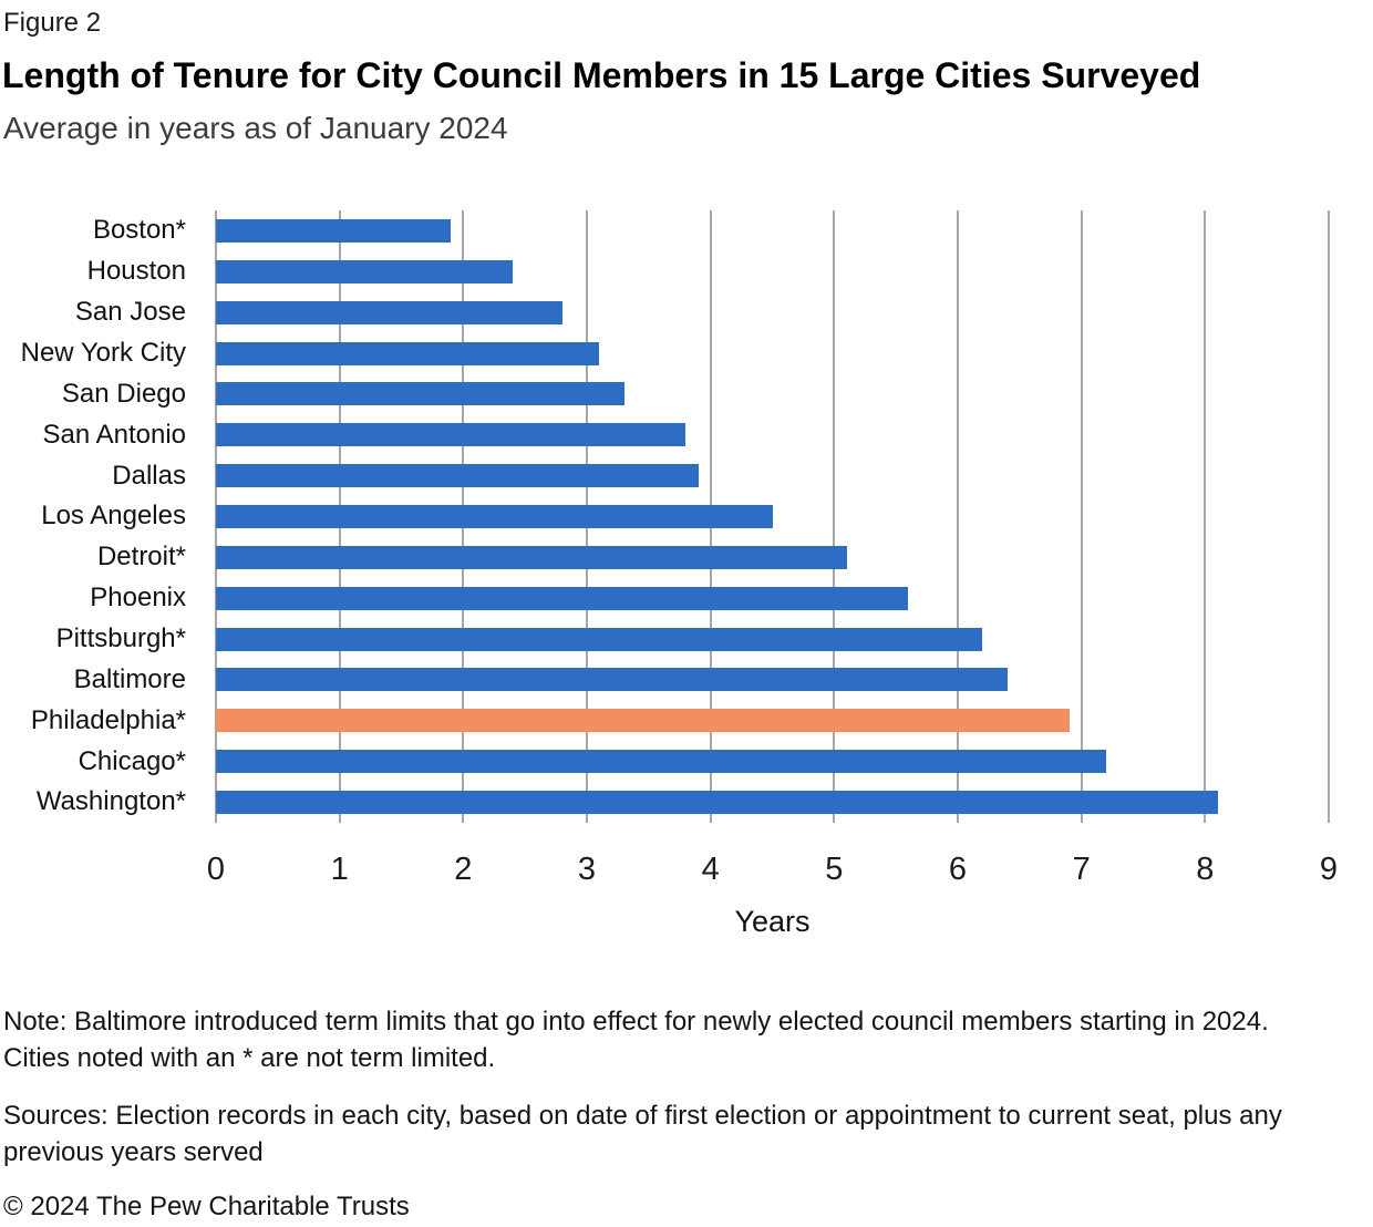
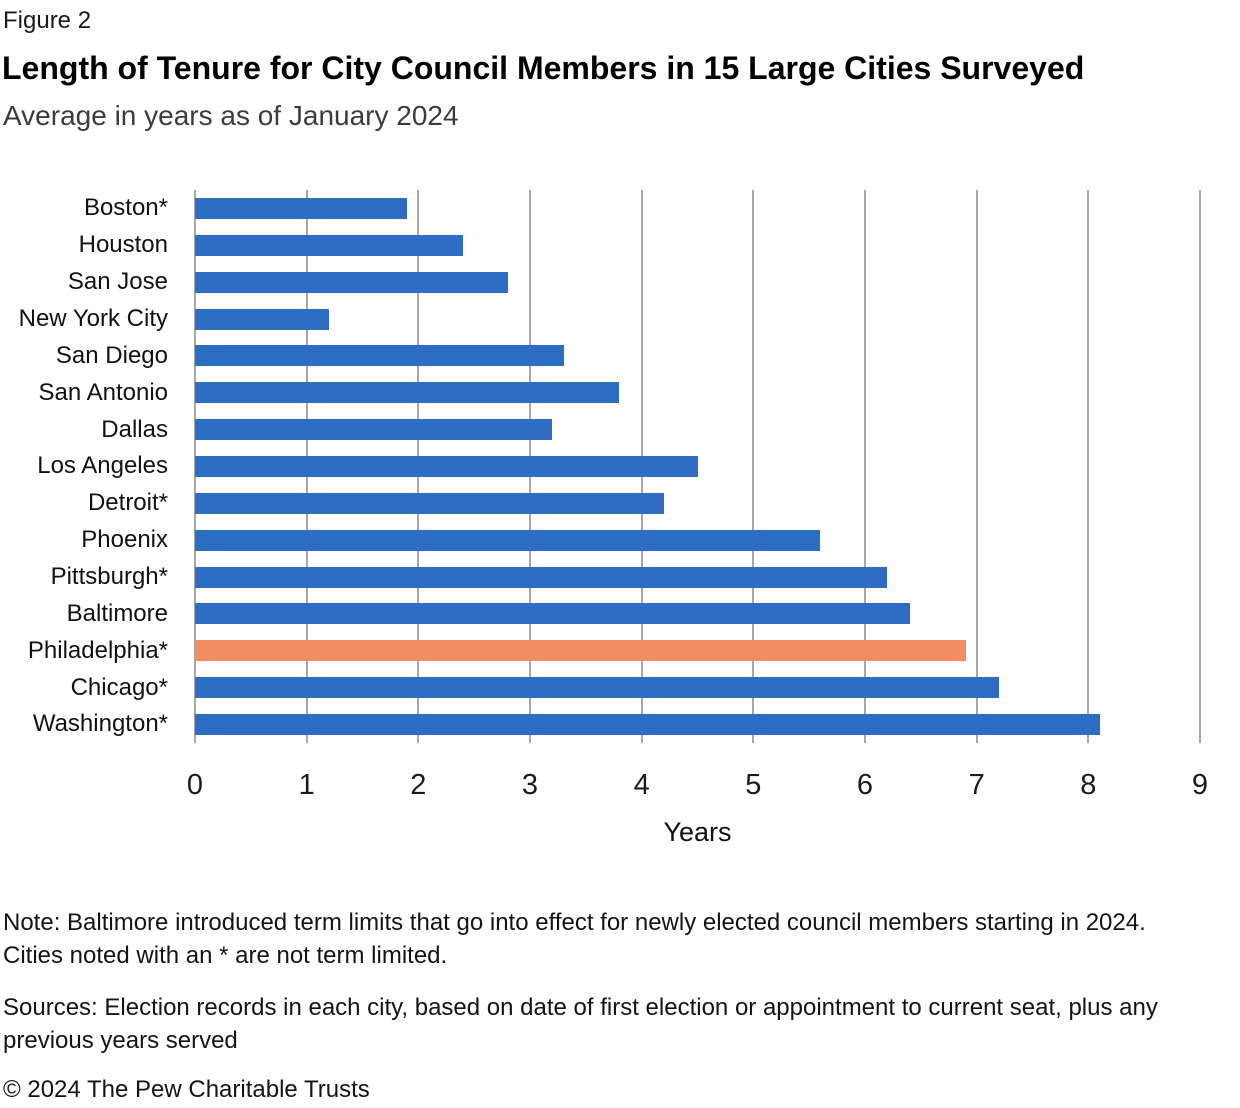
New York City: 3.1 -> 1.2
Dallas: 3.9 -> 3.2
Detroit*: 5.1 -> 4.2
